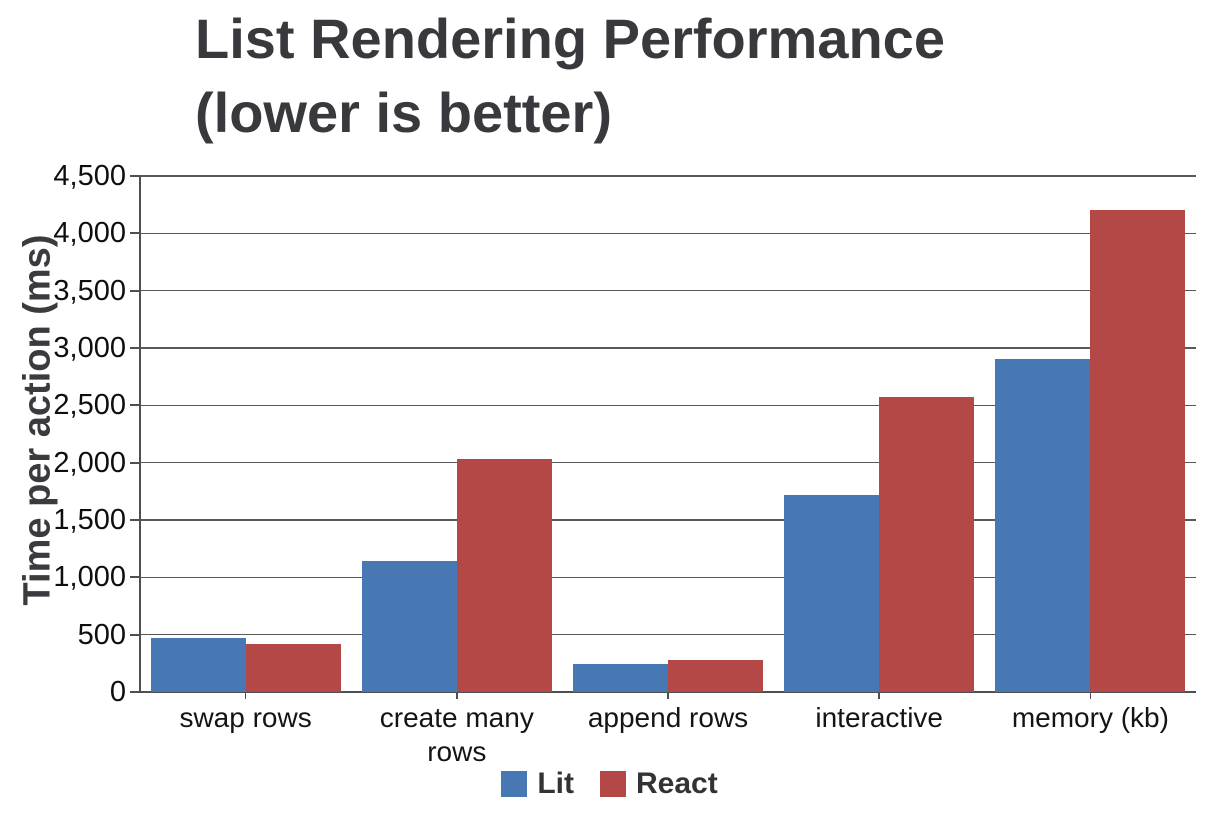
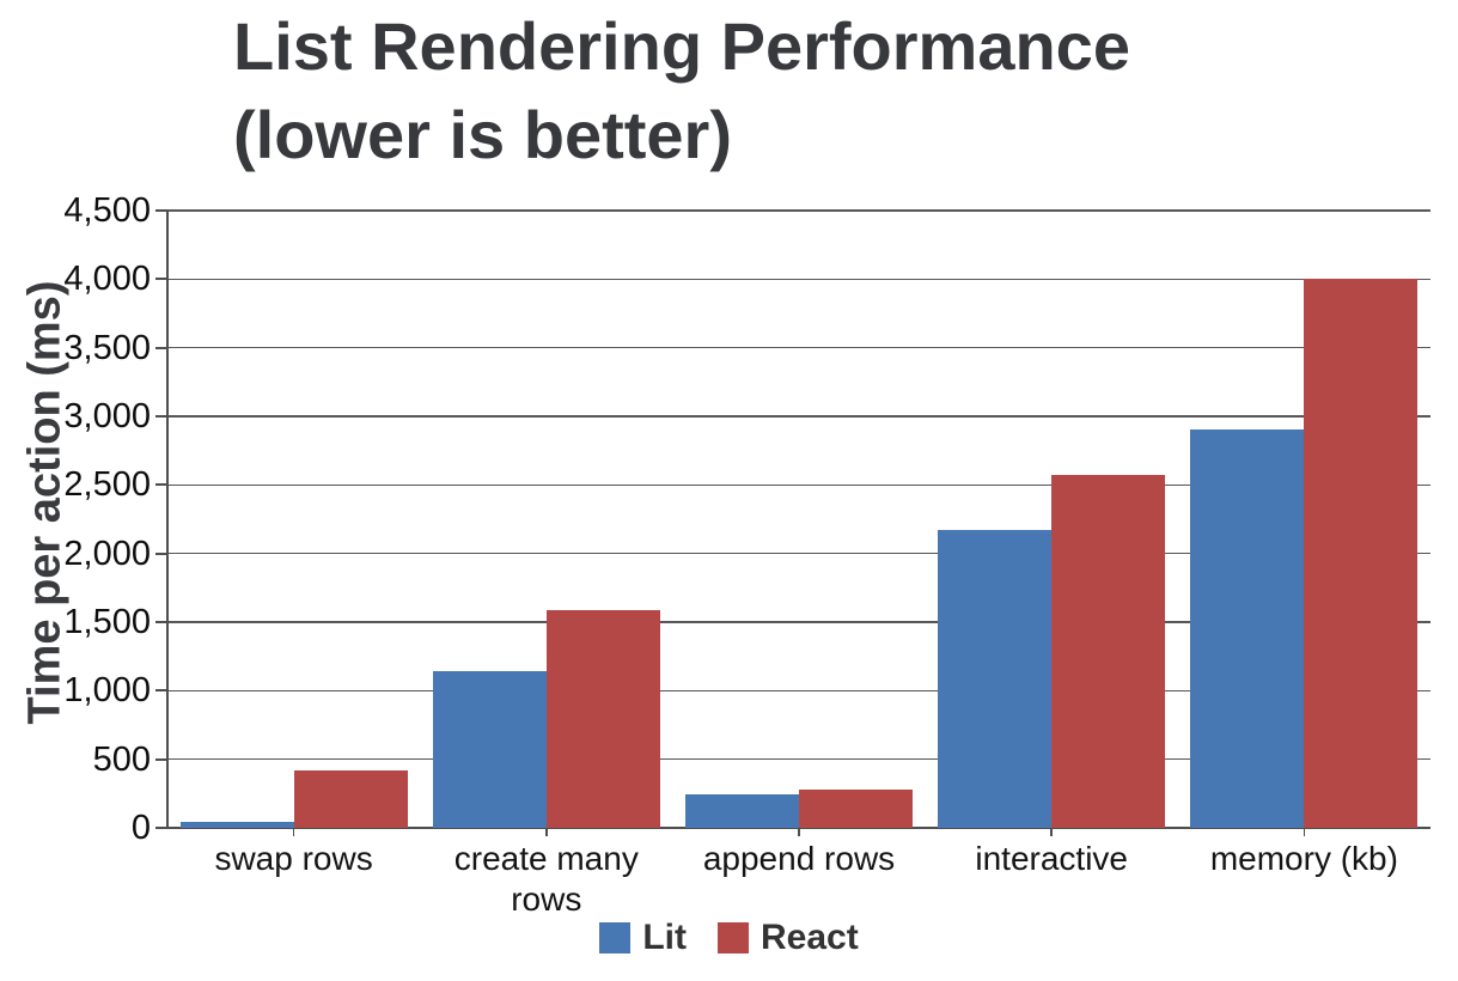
Lit/swap rows: 470 -> 40
React/create many rows: 2030 -> 1590
Lit/interactive: 1720 -> 2170
React/memory (kb): 4200 -> 4000
